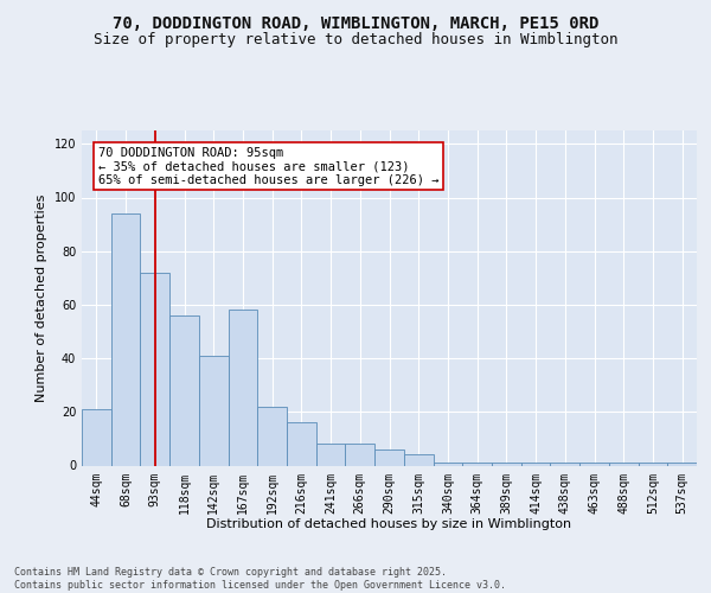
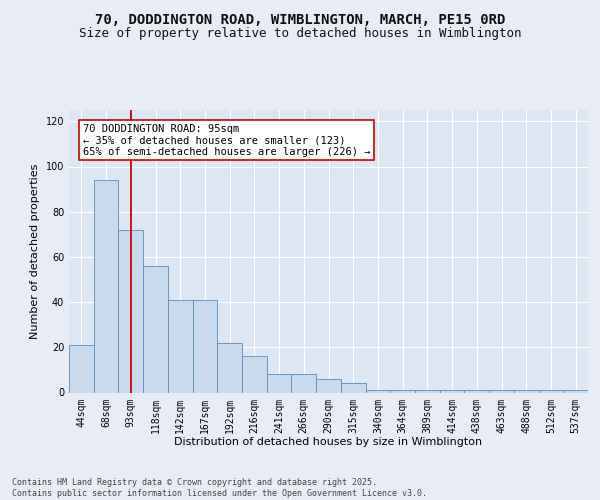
167sqm: 58 -> 41
